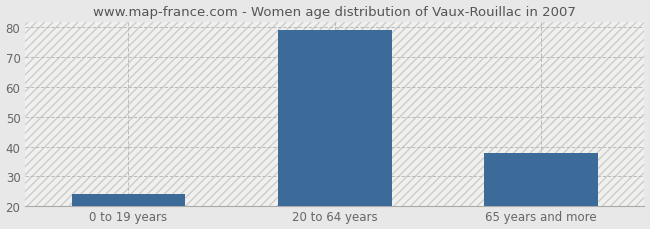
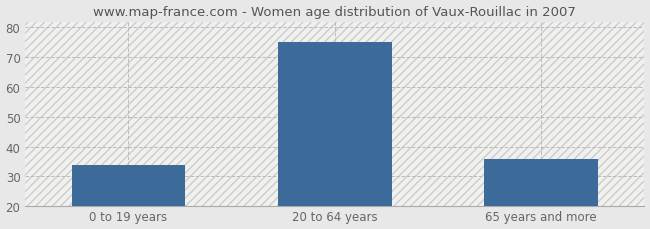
0 to 19 years: 24 -> 34
20 to 64 years: 79 -> 75
65 years and more: 38 -> 36
